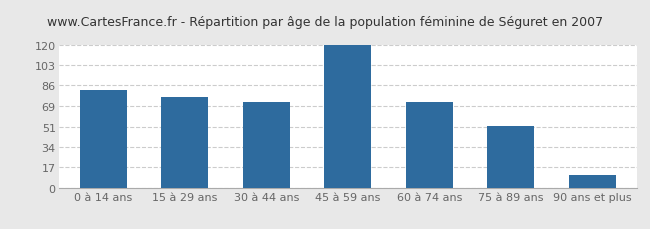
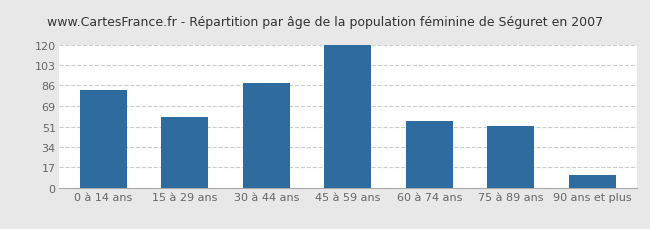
15 à 29 ans: 76 -> 59
30 à 44 ans: 72 -> 88
60 à 74 ans: 72 -> 56
